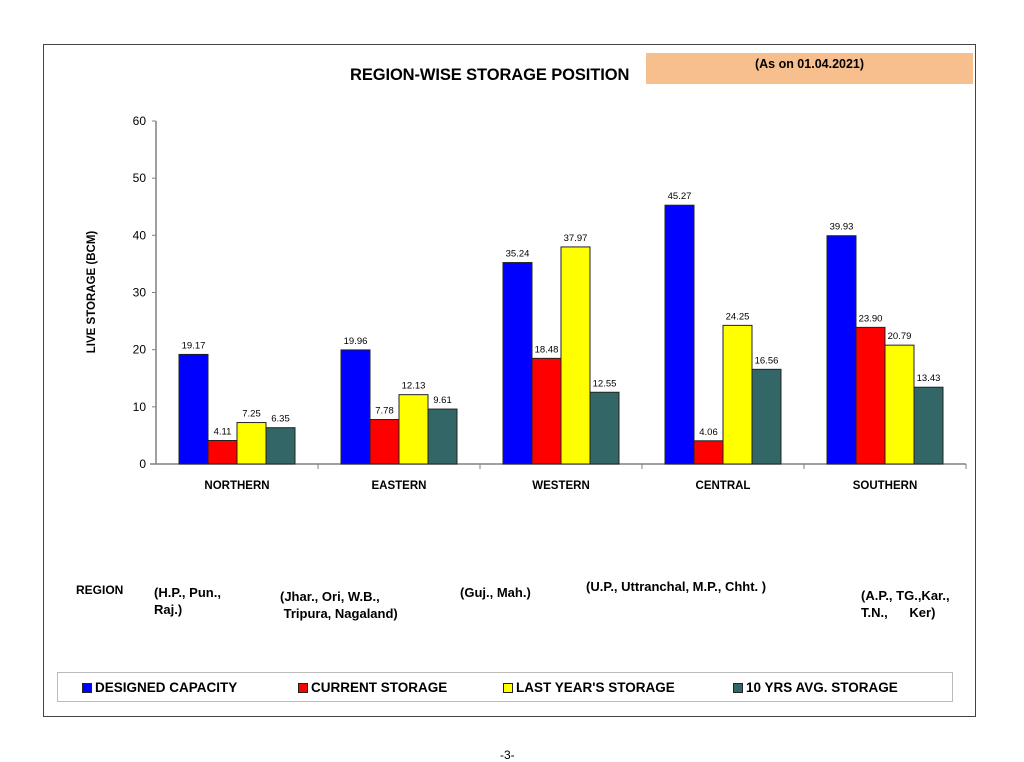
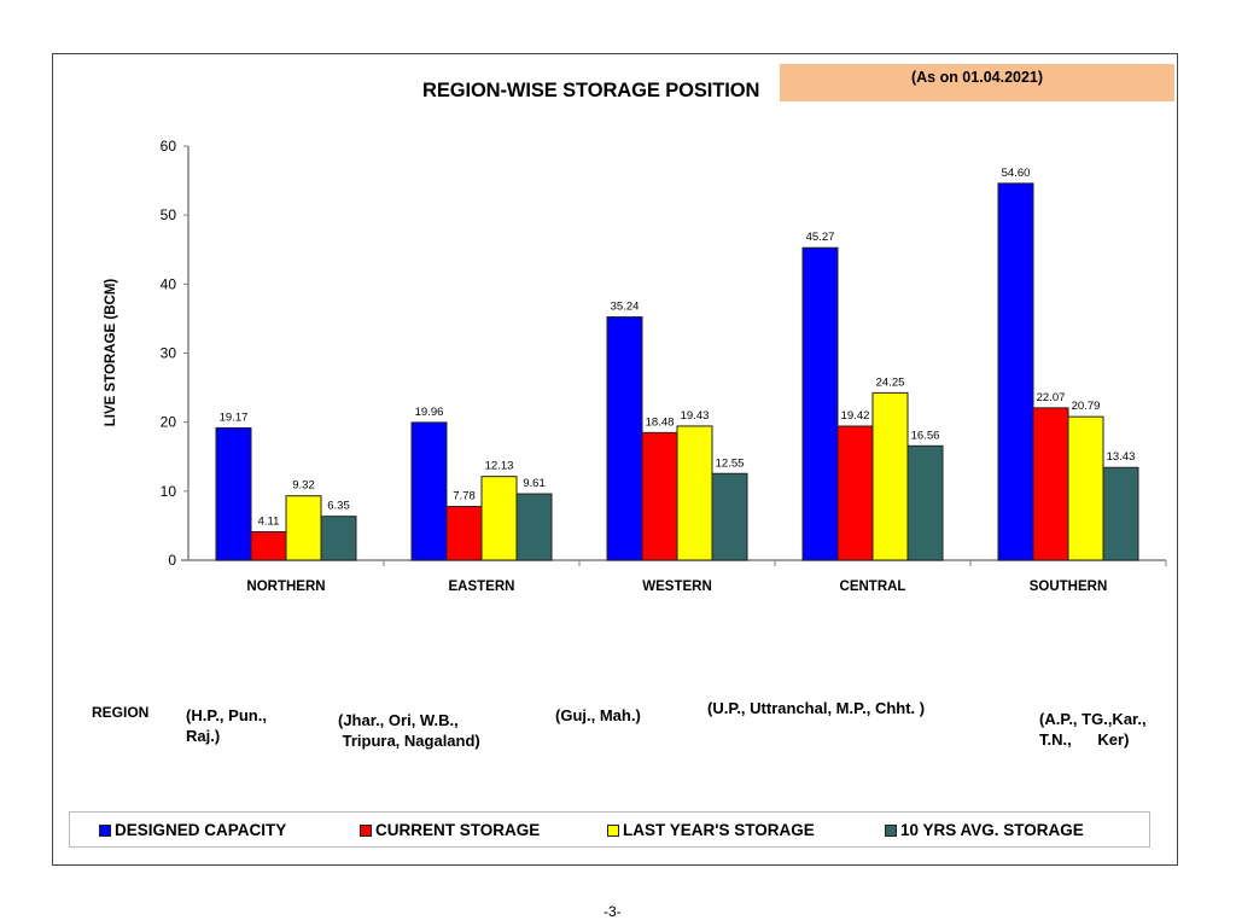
LAST YEAR'S STORAGE/NORTHERN: 7.25 -> 9.32
LAST YEAR'S STORAGE/WESTERN: 37.97 -> 19.43
CURRENT STORAGE/CENTRAL: 4.06 -> 19.42
DESIGNED CAPACITY/SOUTHERN: 39.93 -> 54.60
CURRENT STORAGE/SOUTHERN: 23.90 -> 22.07
